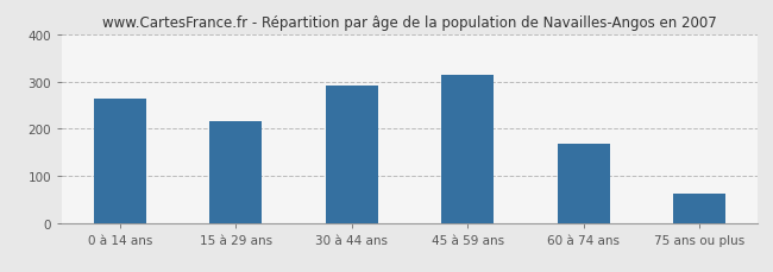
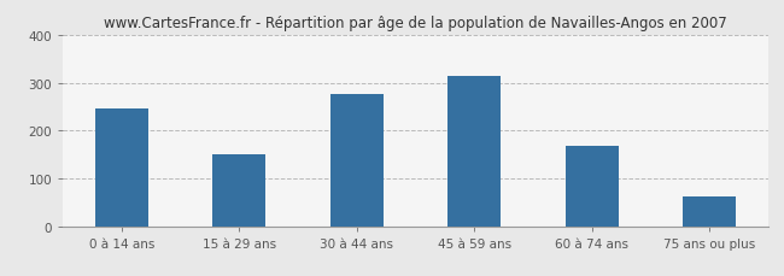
0 à 14 ans: 263 -> 245
15 à 29 ans: 216 -> 150
30 à 44 ans: 292 -> 275
